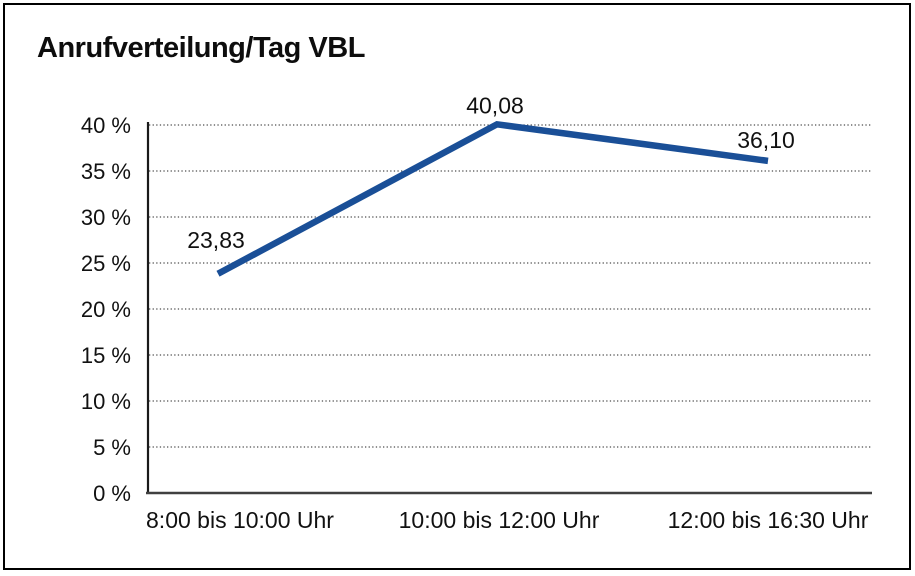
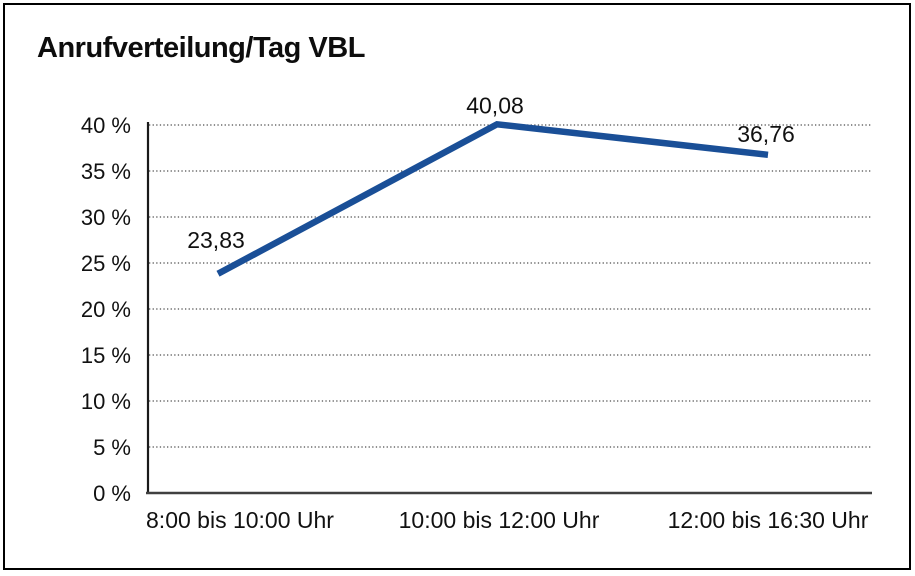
12:00 bis 16:30 Uhr: 36,10 -> 36,76
